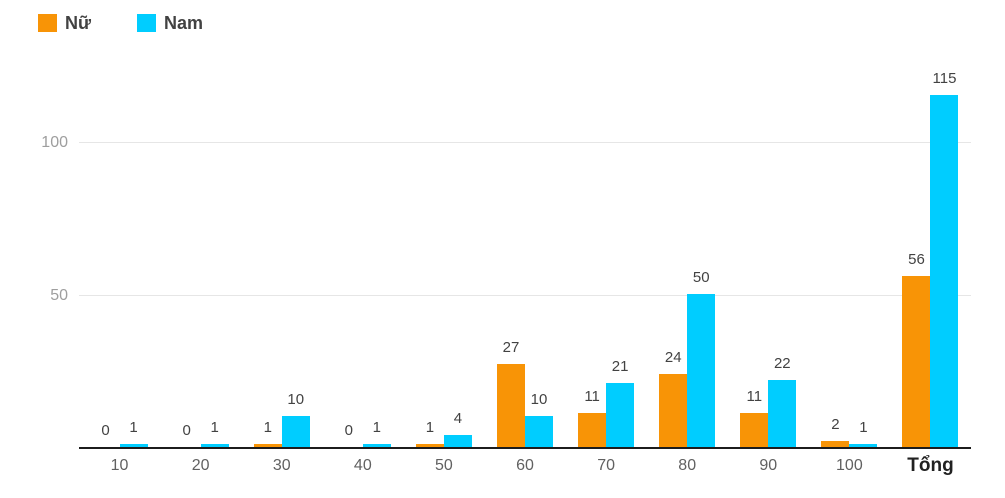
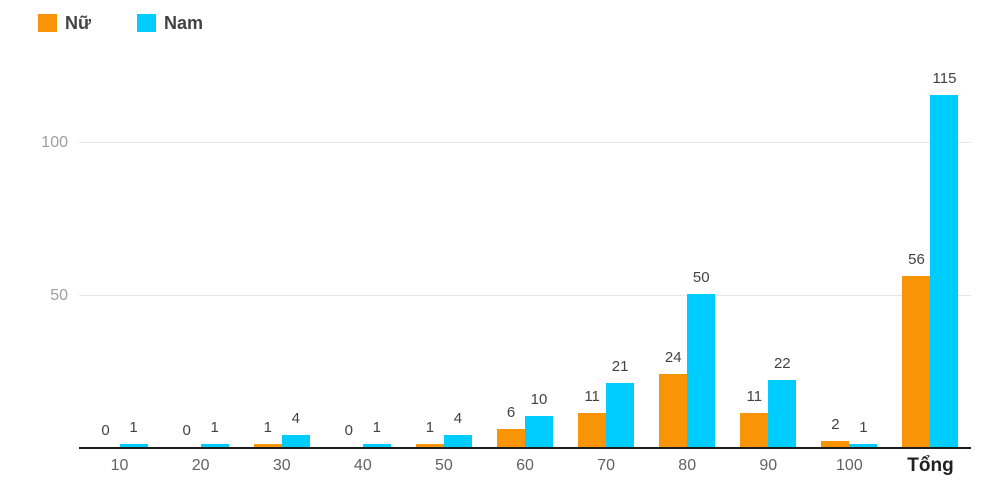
Nam/30: 10 -> 4
Nữ/60: 27 -> 6
